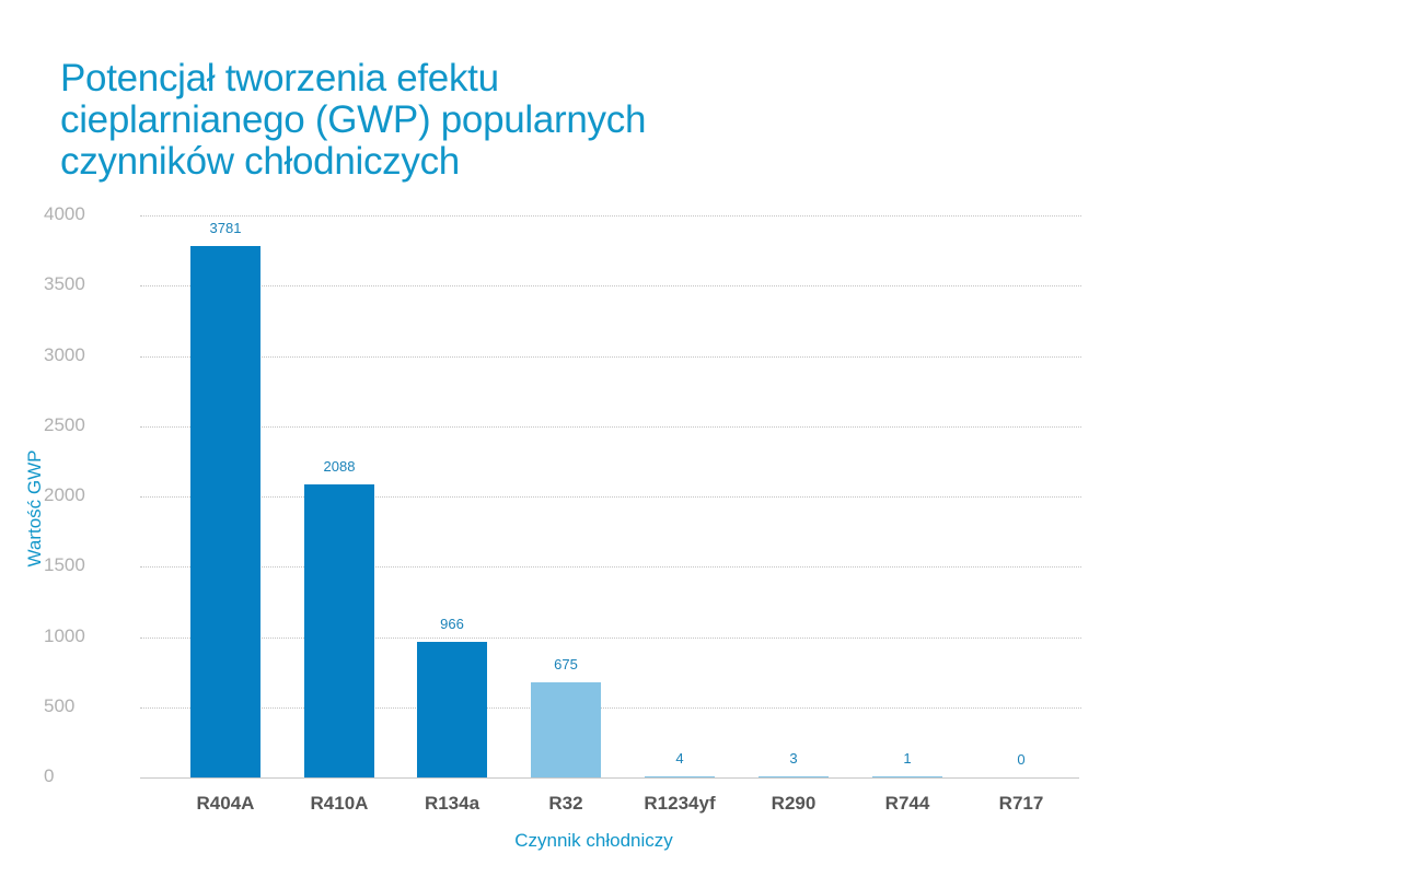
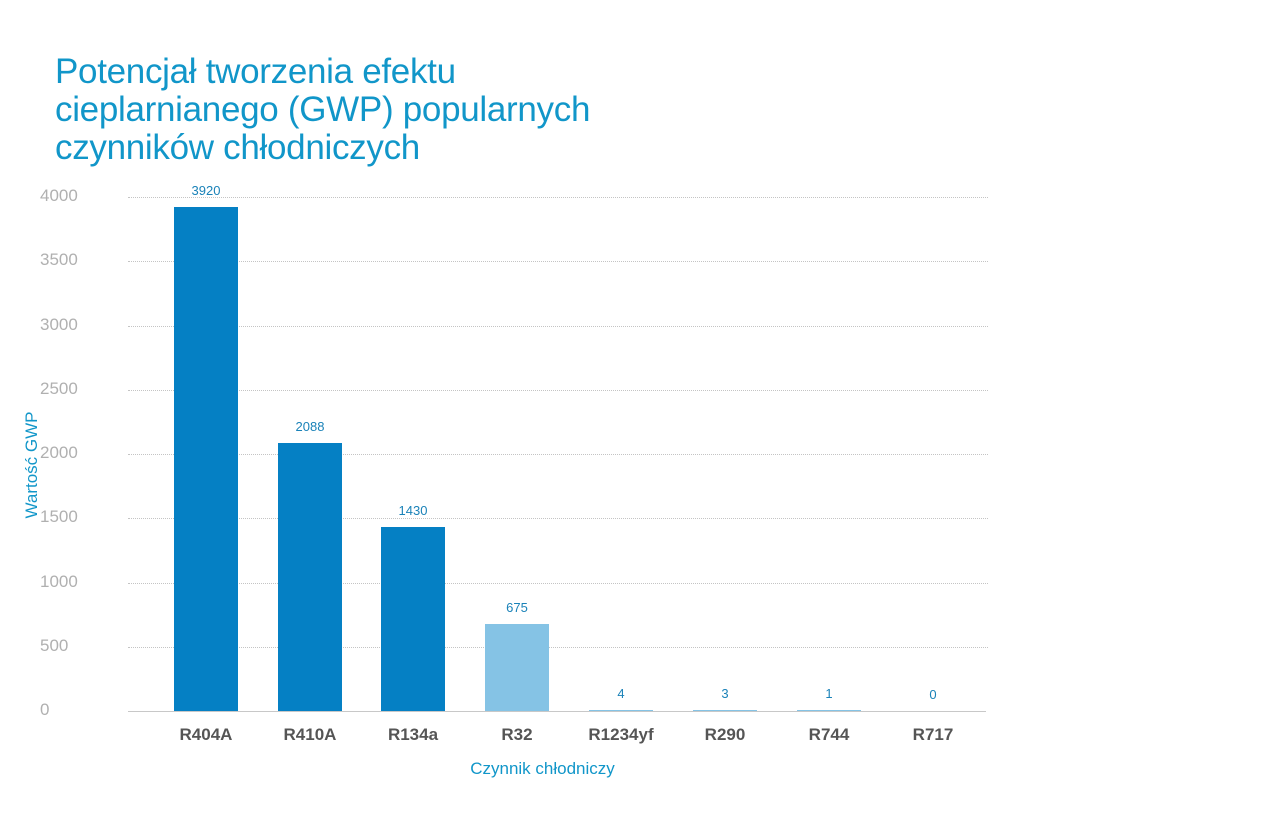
R404A: 3781 -> 3920
R134a: 966 -> 1430
